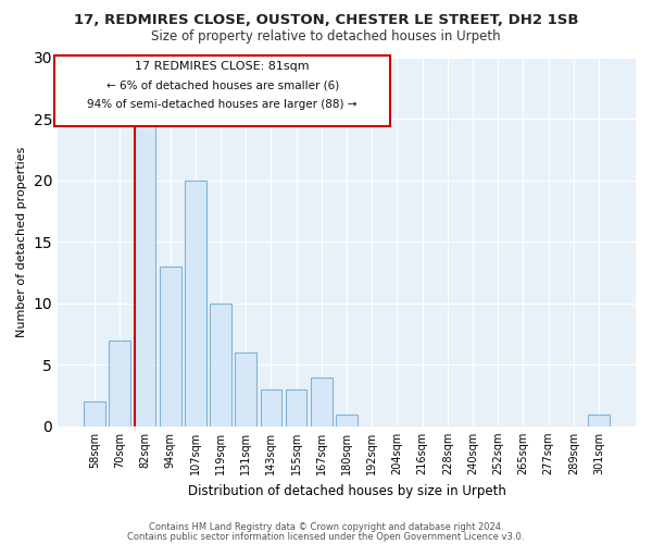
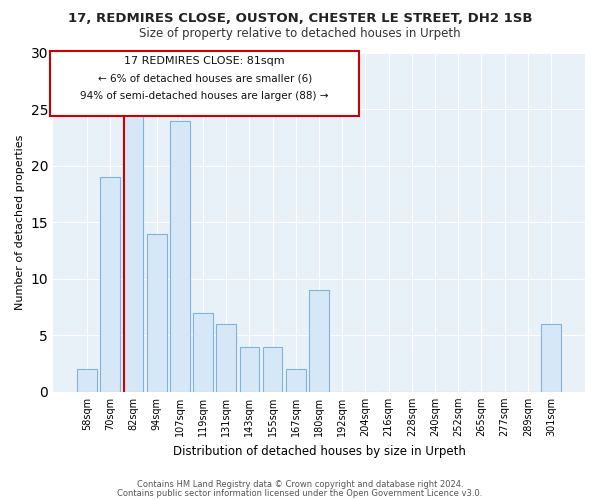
70sqm: 7 -> 19
94sqm: 13 -> 14
107sqm: 20 -> 24
119sqm: 10 -> 7
143sqm: 3 -> 4
155sqm: 3 -> 4
167sqm: 4 -> 2
180sqm: 1 -> 9
301sqm: 1 -> 6
